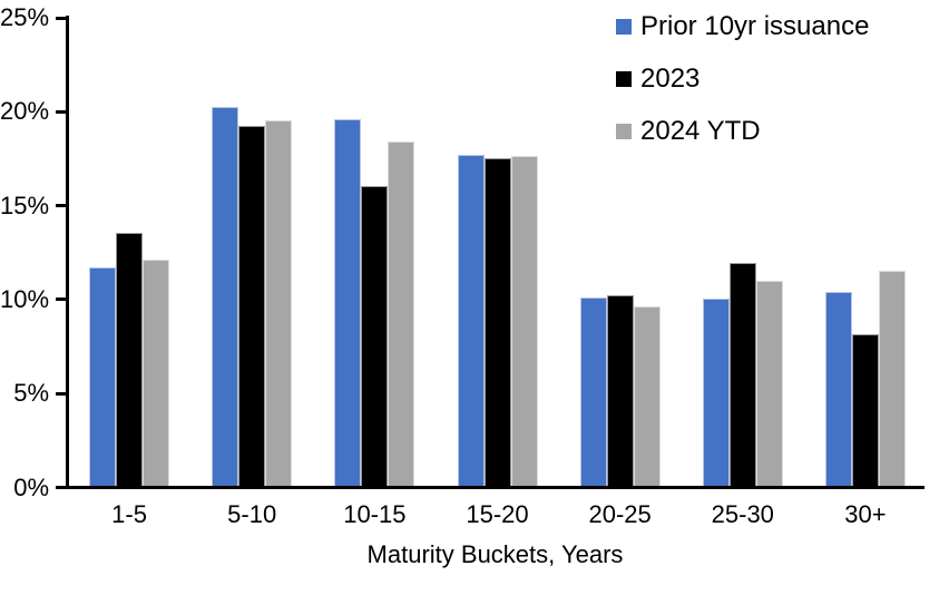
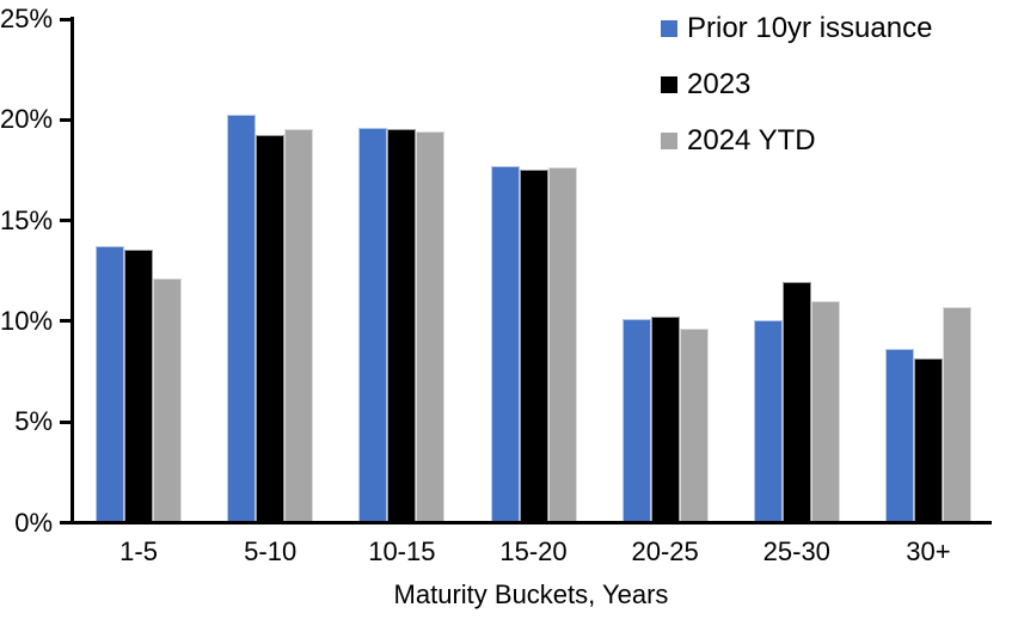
Prior 10yr issuance/1-5: 11.7% -> 13.7%
2023/10-15: 16.0% -> 19.5%
2024 YTD/10-15: 18.4% -> 19.4%
Prior 10yr issuance/30+: 10.4% -> 8.6%
2024 YTD/30+: 11.5% -> 10.7%
